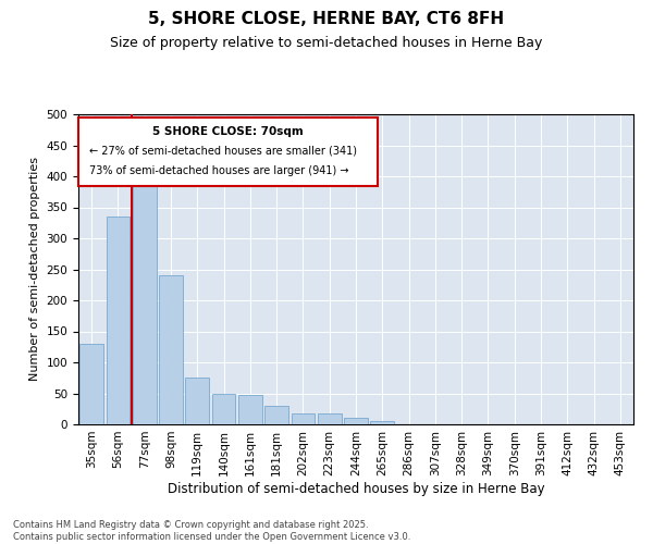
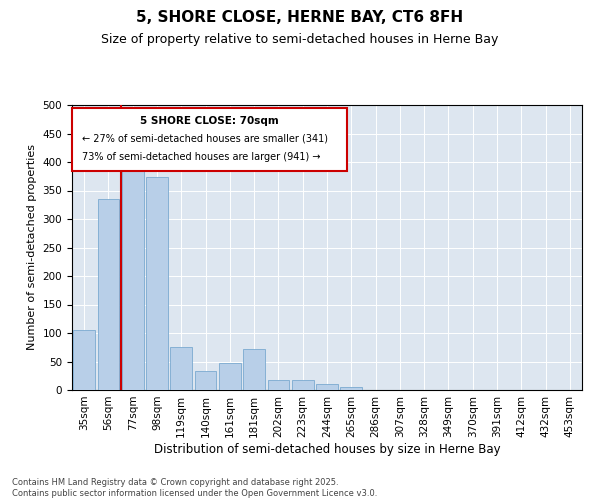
35sqm: 130 -> 106
98sqm: 240 -> 374
140sqm: 50 -> 34
181sqm: 30 -> 72
